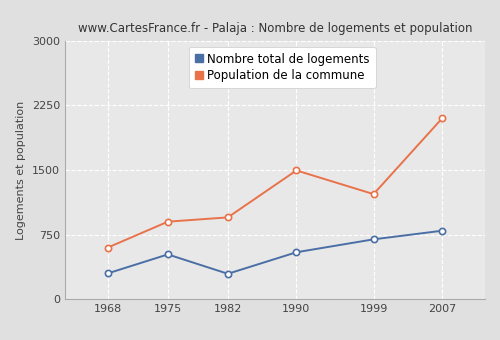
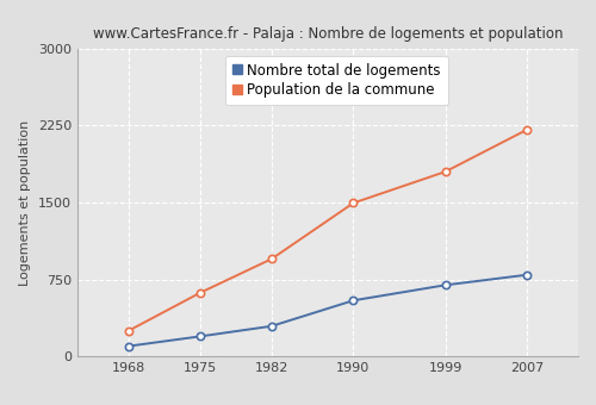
Nombre total de logements/1968: 300 -> 100
Population de la commune/1968: 600 -> 250
Nombre total de logements/1975: 520 -> 200
Population de la commune/1975: 900 -> 620
Population de la commune/1999: 1220 -> 1800
Population de la commune/2007: 2100 -> 2210
